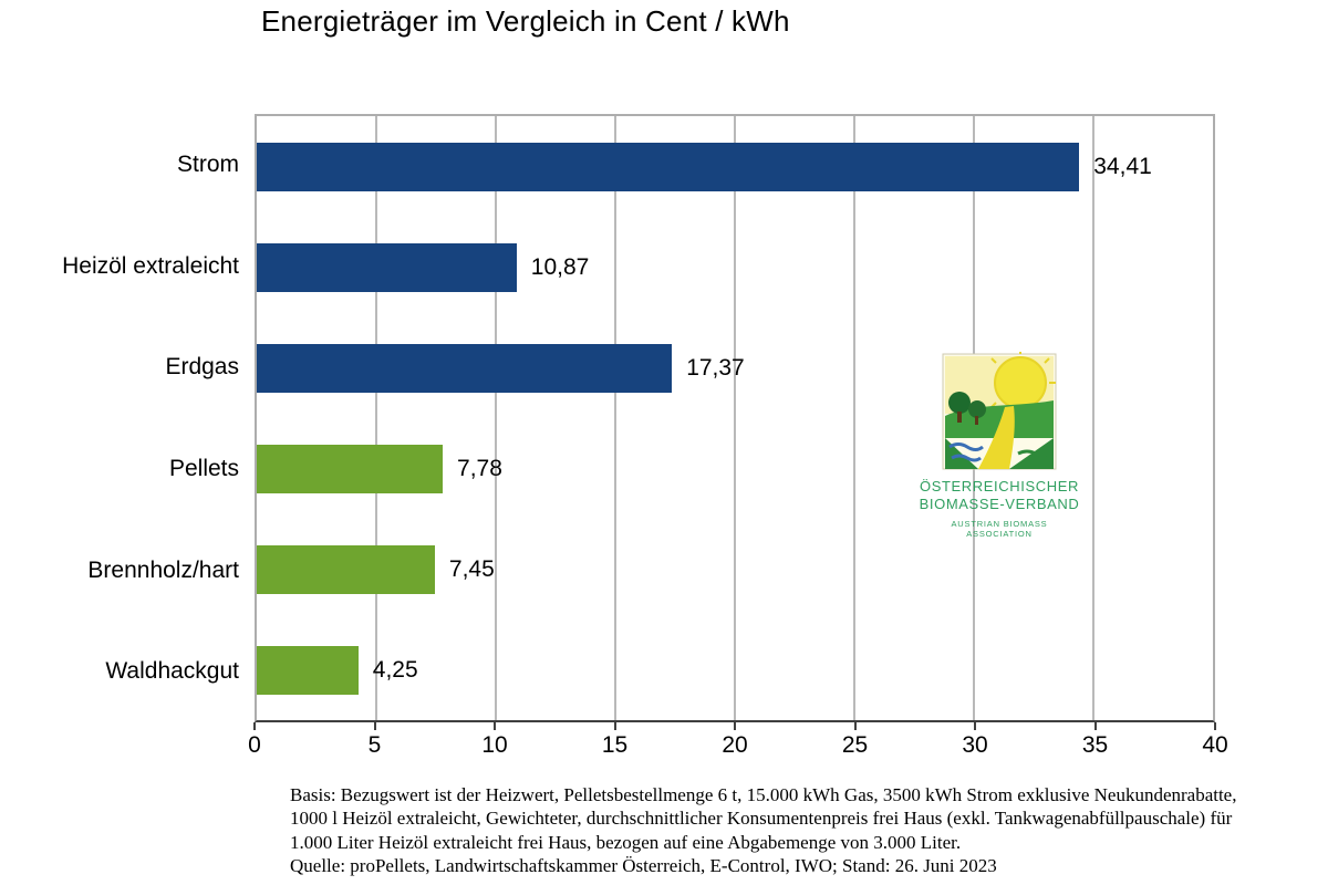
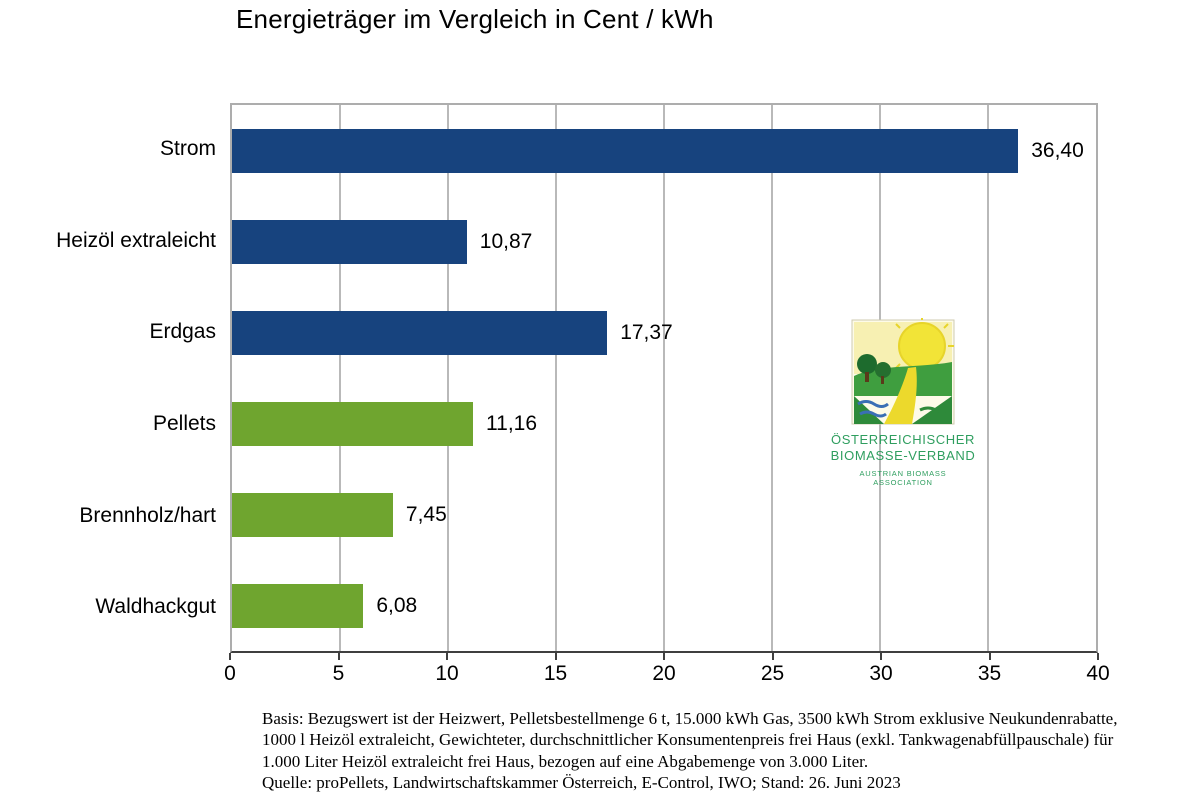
Strom: 34,41 -> 36,40
Pellets: 7,78 -> 11,16
Waldhackgut: 4,25 -> 6,08
